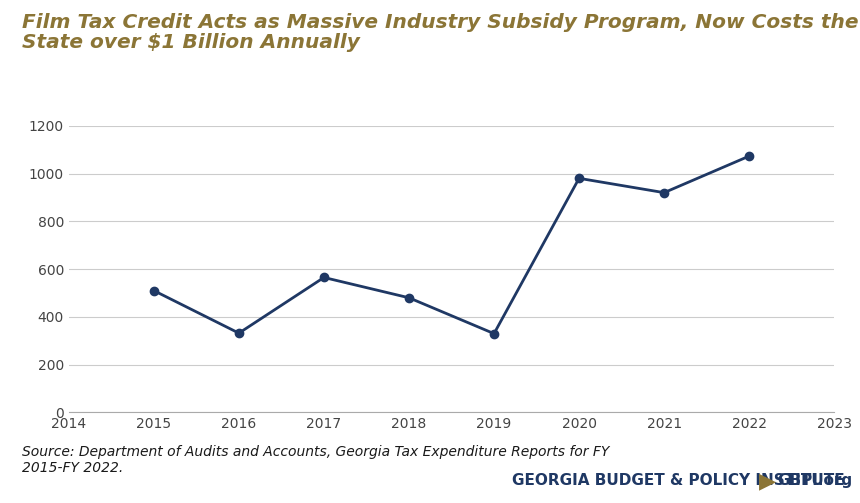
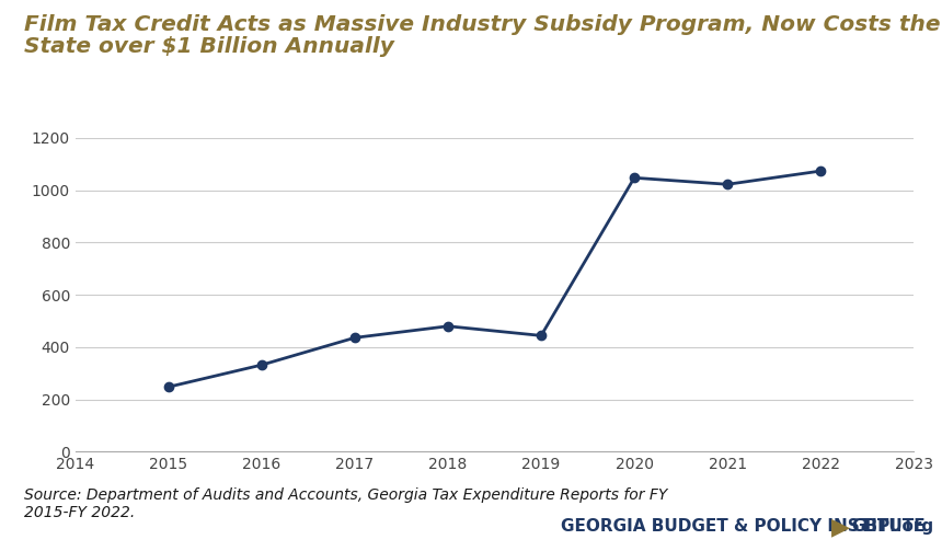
2015: 510 -> 248
2017: 565 -> 436
2019: 330 -> 444
2020: 980 -> 1047
2021: 920 -> 1022
